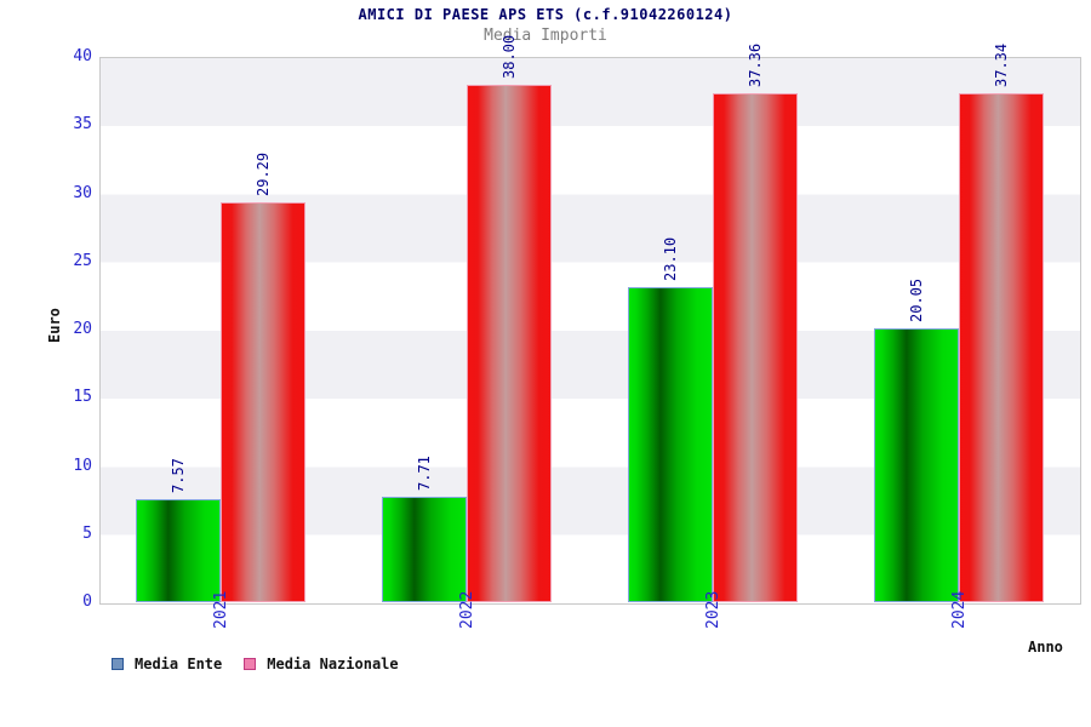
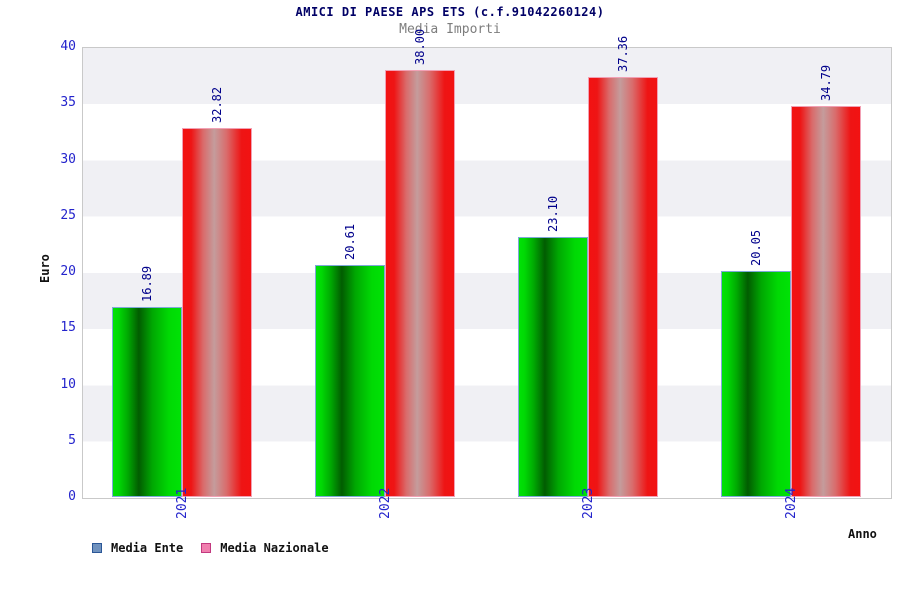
Media Ente/2021: 7.57 -> 16.89
Media Nazionale/2021: 29.29 -> 32.82
Media Ente/2022: 7.71 -> 20.61
Media Nazionale/2024: 37.34 -> 34.79
